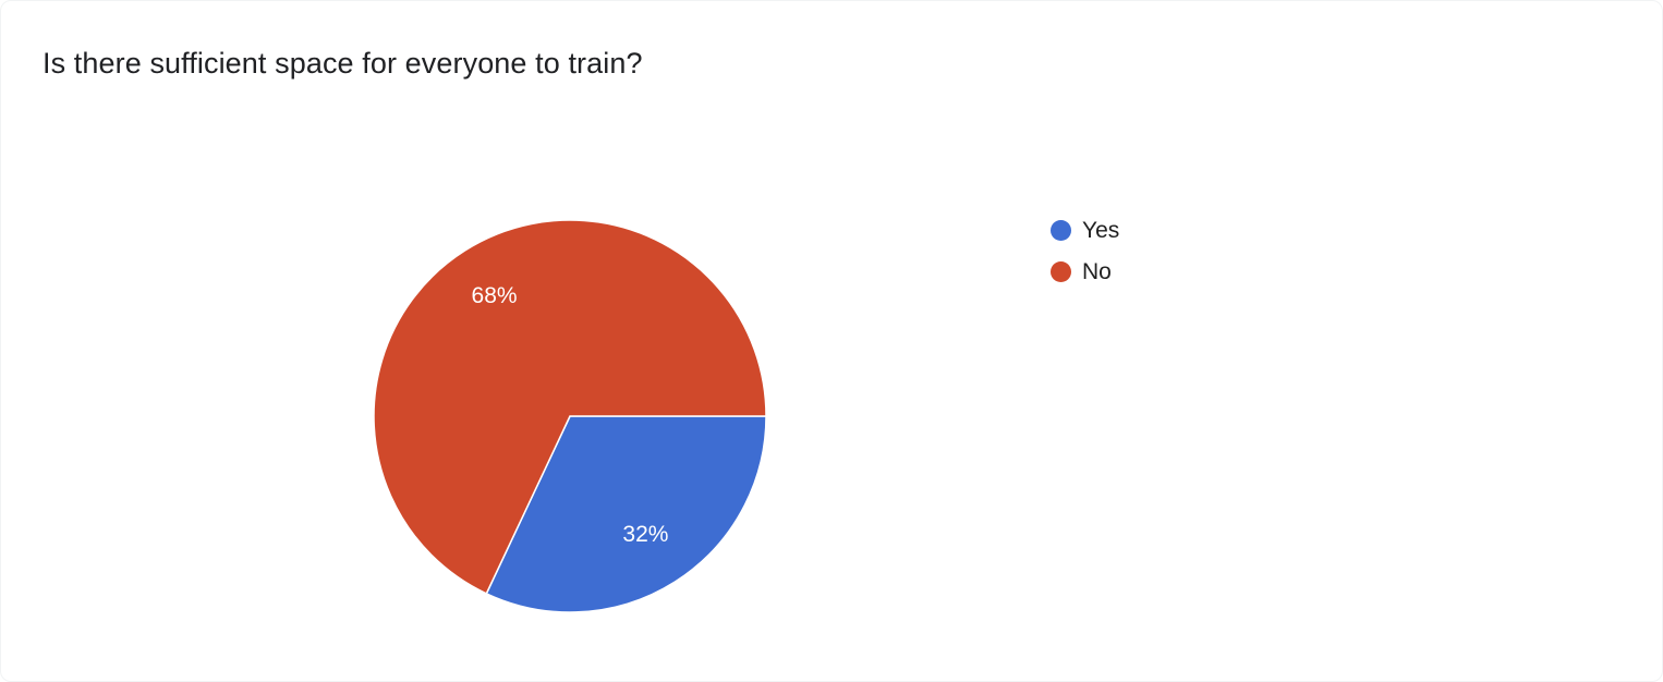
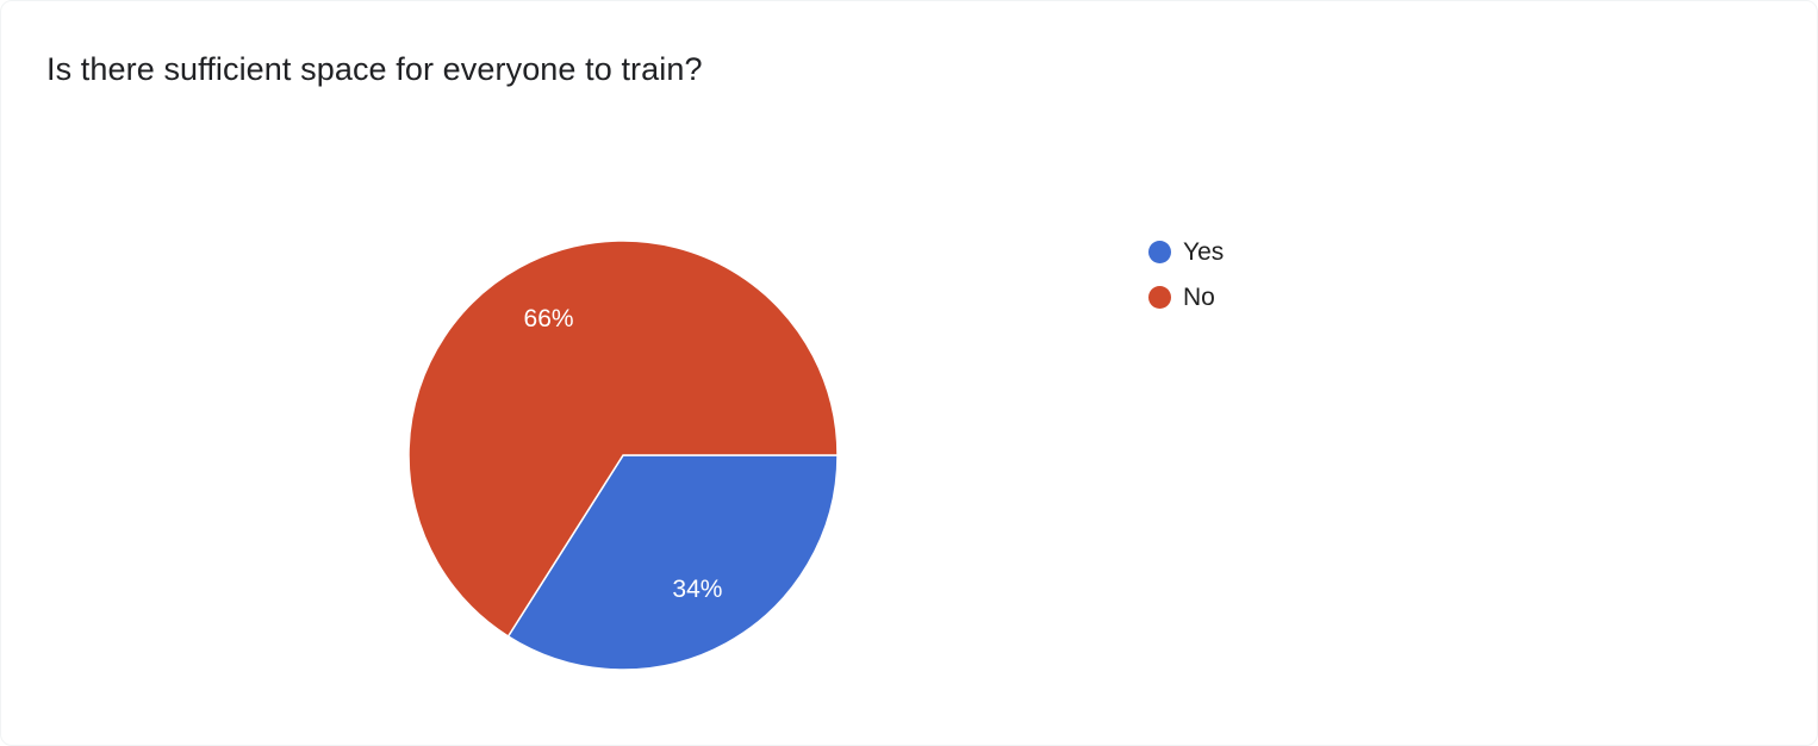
Yes: 32% -> 34%
No: 68% -> 66%
